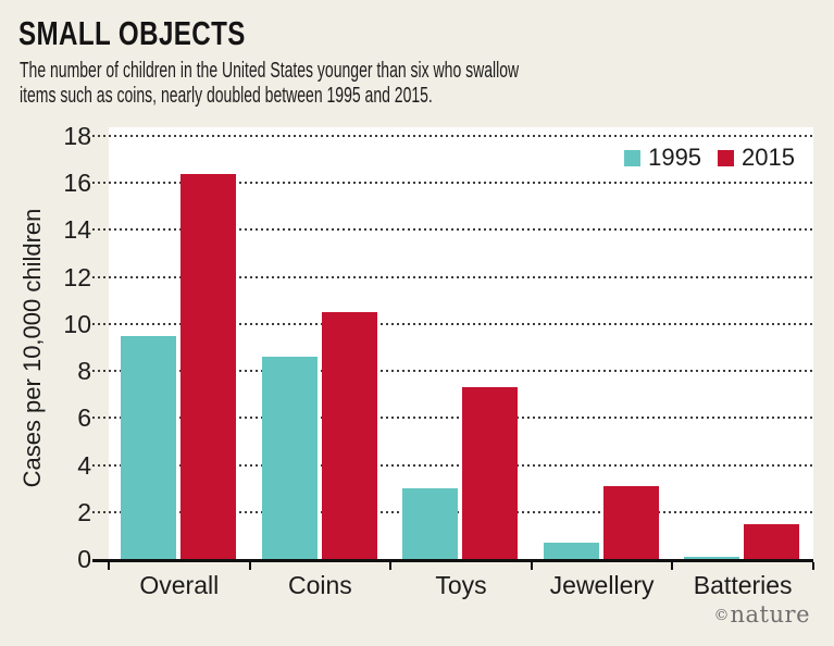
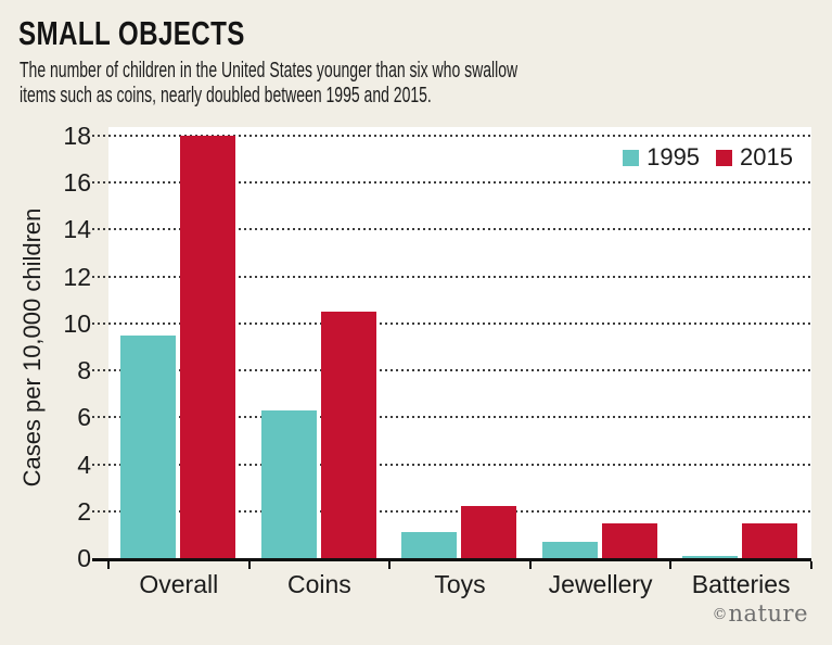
2015/Overall: 16.4 -> 18.0
1995/Coins: 8.6 -> 6.3
1995/Toys: 3.0 -> 1.1
2015/Toys: 7.3 -> 2.2
2015/Jewellery: 3.1 -> 1.5
